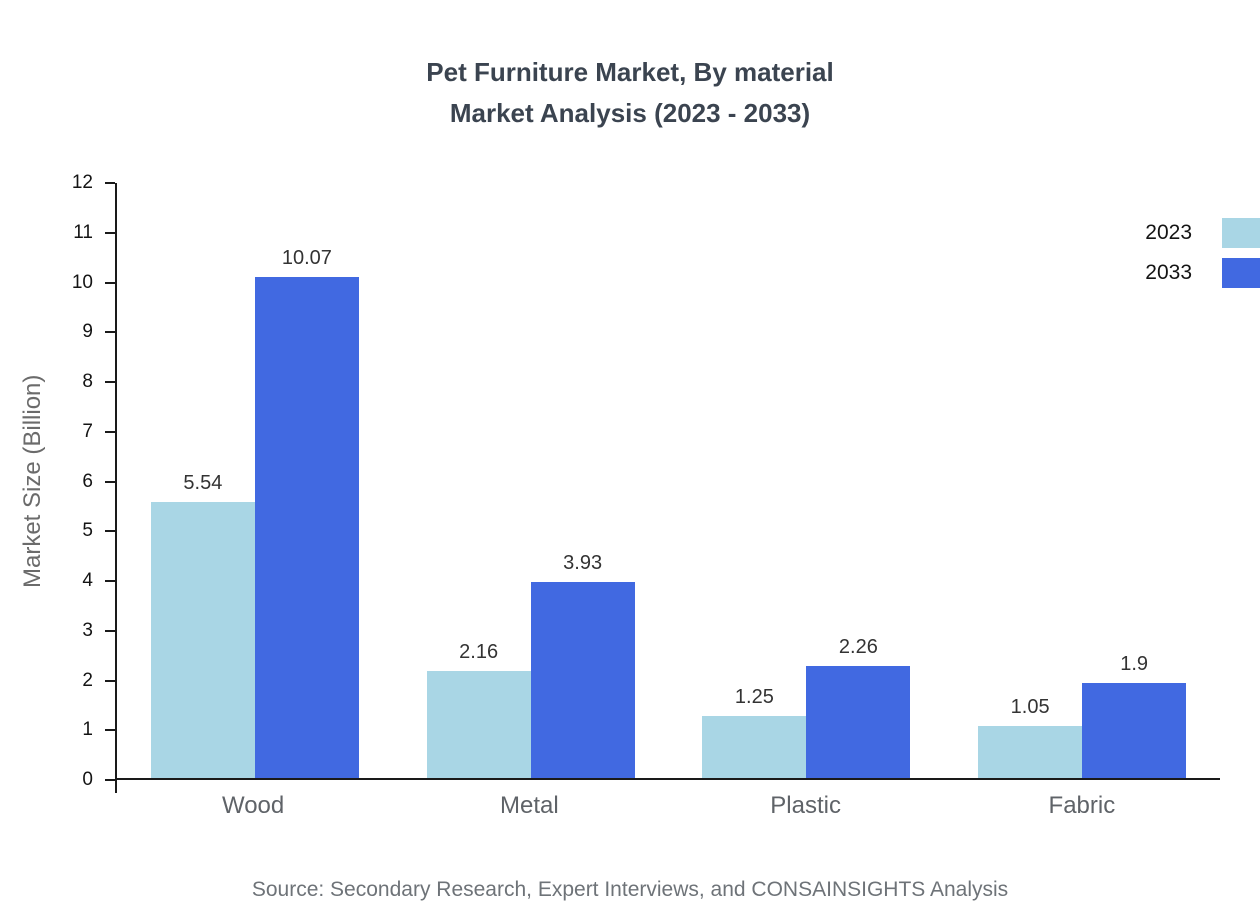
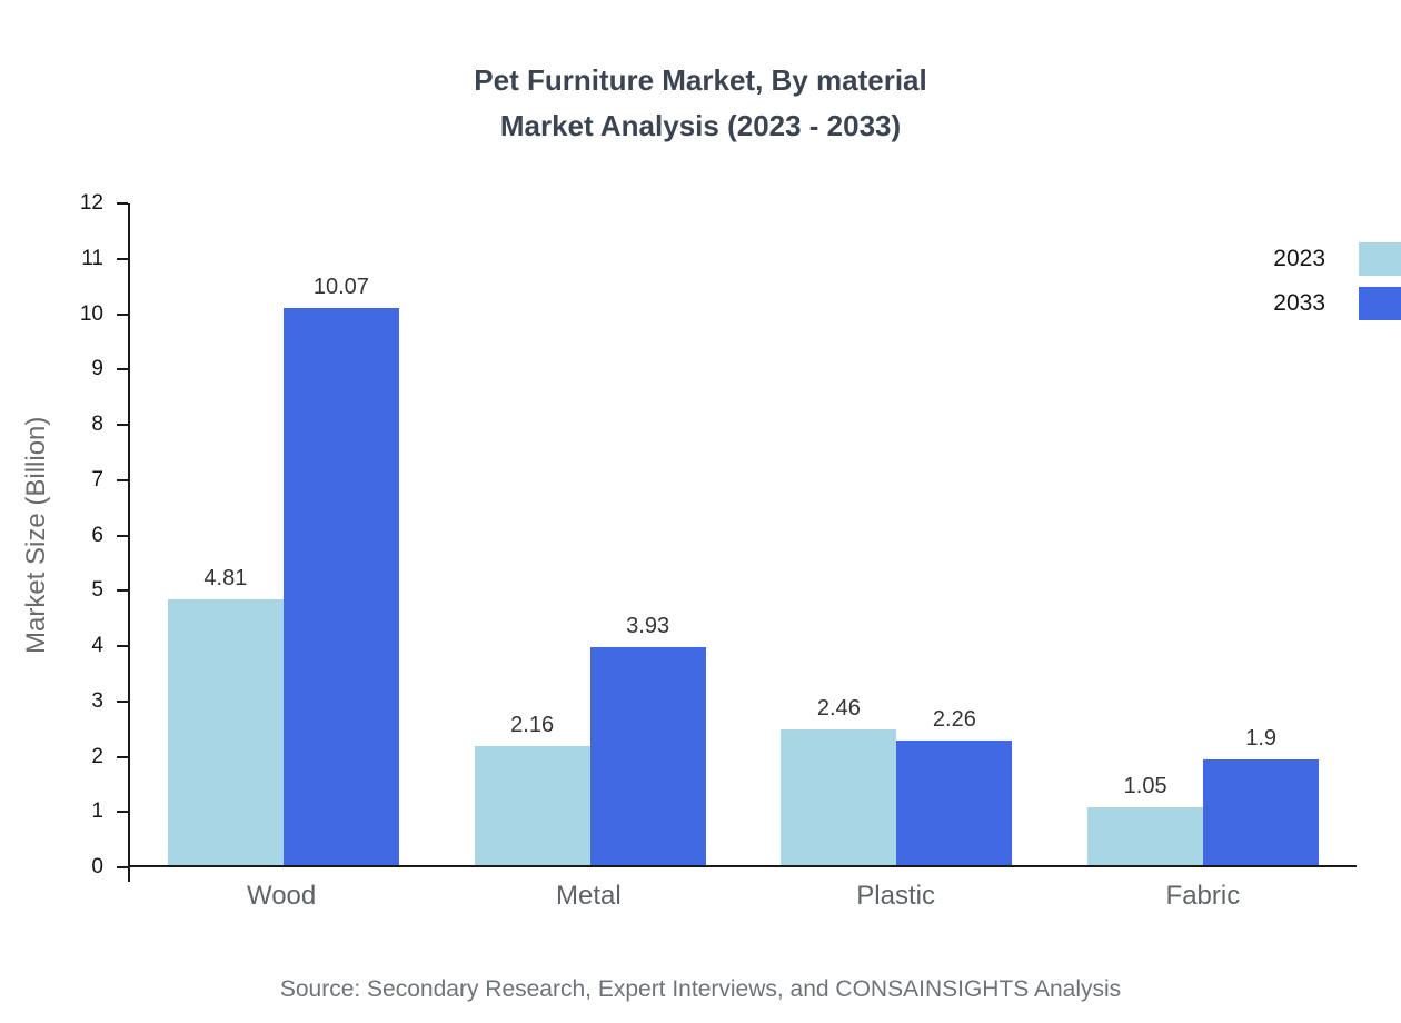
2023/Wood: 5.54 -> 4.81
2023/Plastic: 1.25 -> 2.46
